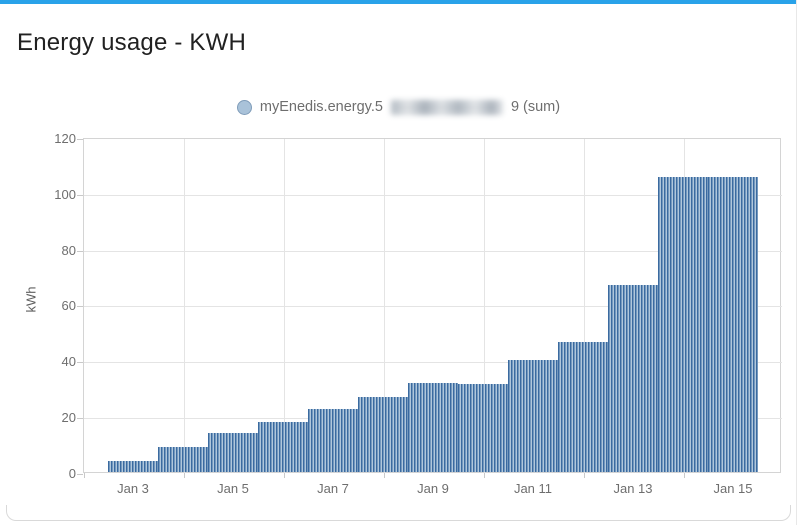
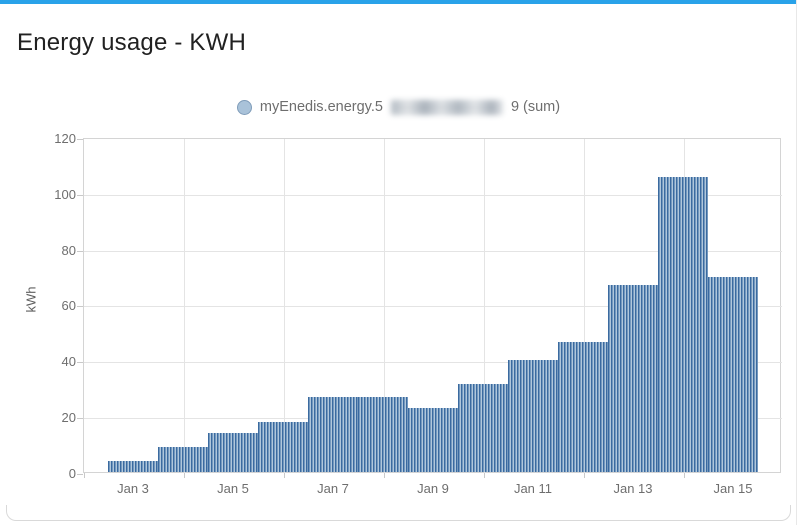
Jan 7: 22 -> 27
Jan 9: 32 -> 23
Jan 15: 106 -> 70
